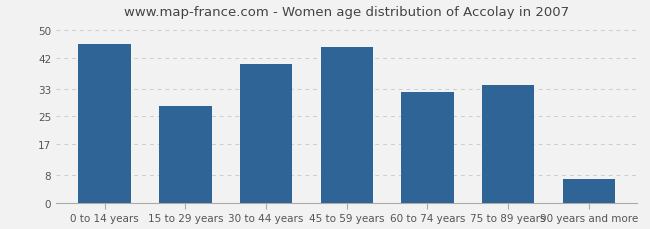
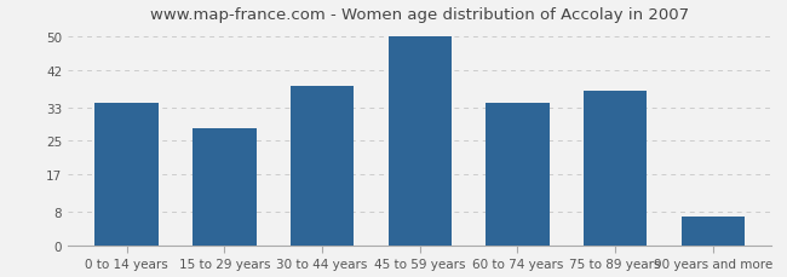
0 to 14 years: 46 -> 34
30 to 44 years: 40 -> 38
45 to 59 years: 45 -> 50
60 to 74 years: 32 -> 34
75 to 89 years: 34 -> 37
